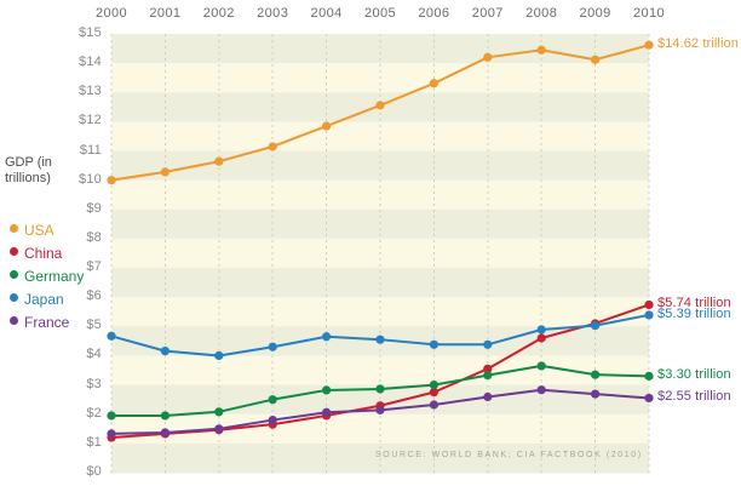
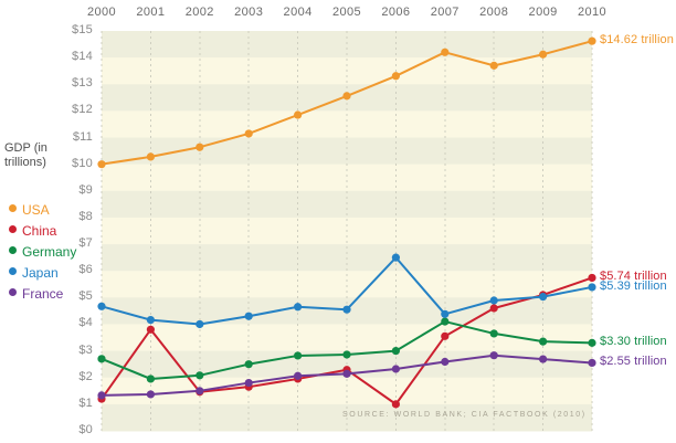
Germany/2000: $1.9 -> $2.7
China/2001: $1.3 -> $3.8
China/2006: $2.8 -> $1.0
Japan/2006: $4.4 -> $6.5
Germany/2007: $3.3 -> $4.1
USA/2008: $14.4 -> $13.7
